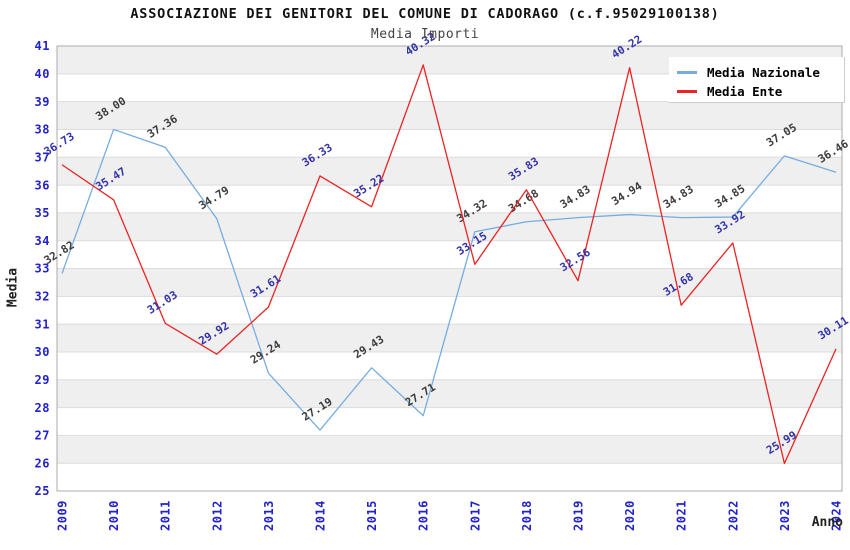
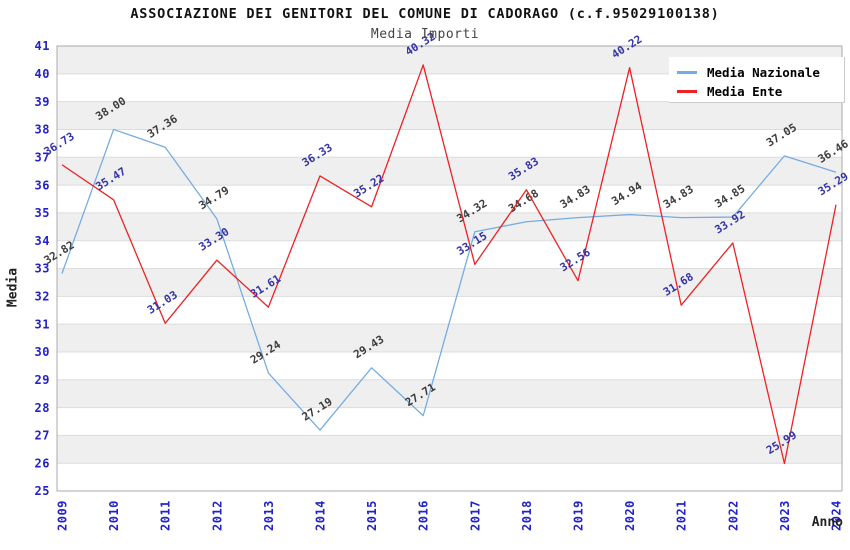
Media Ente/2012: 29.92 -> 33.30
Media Ente/2024: 30.11 -> 35.29
